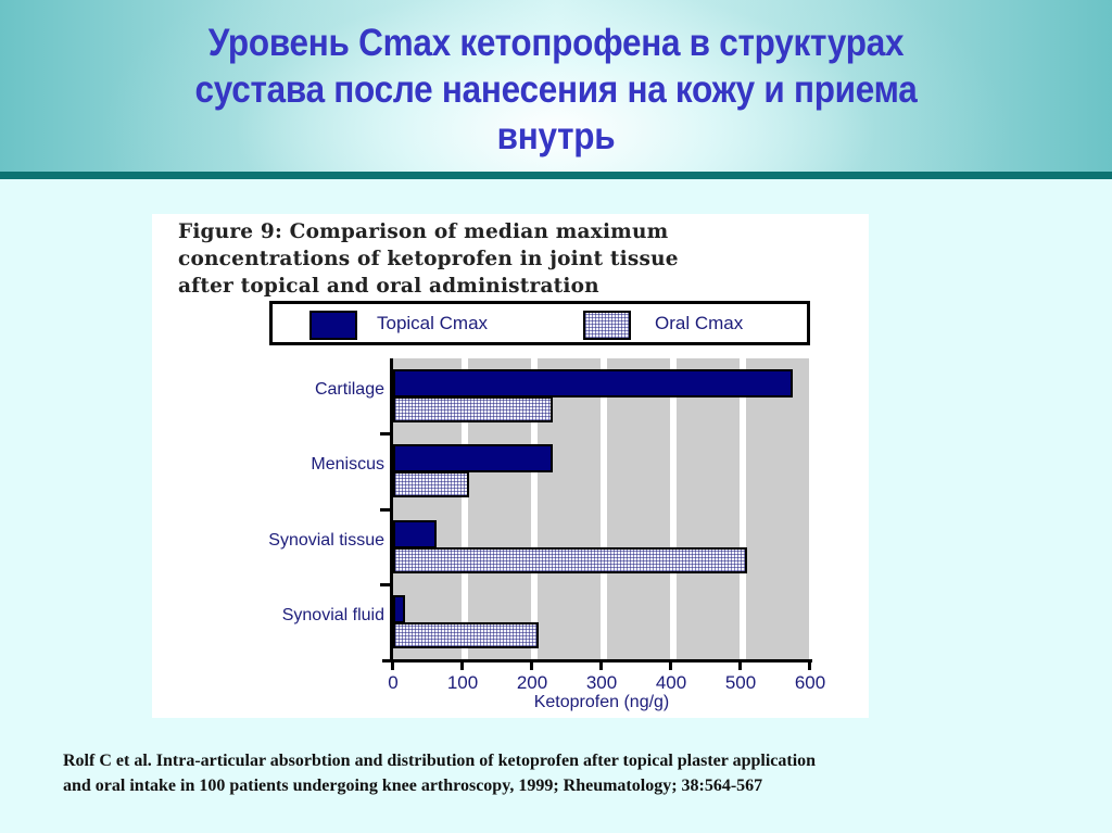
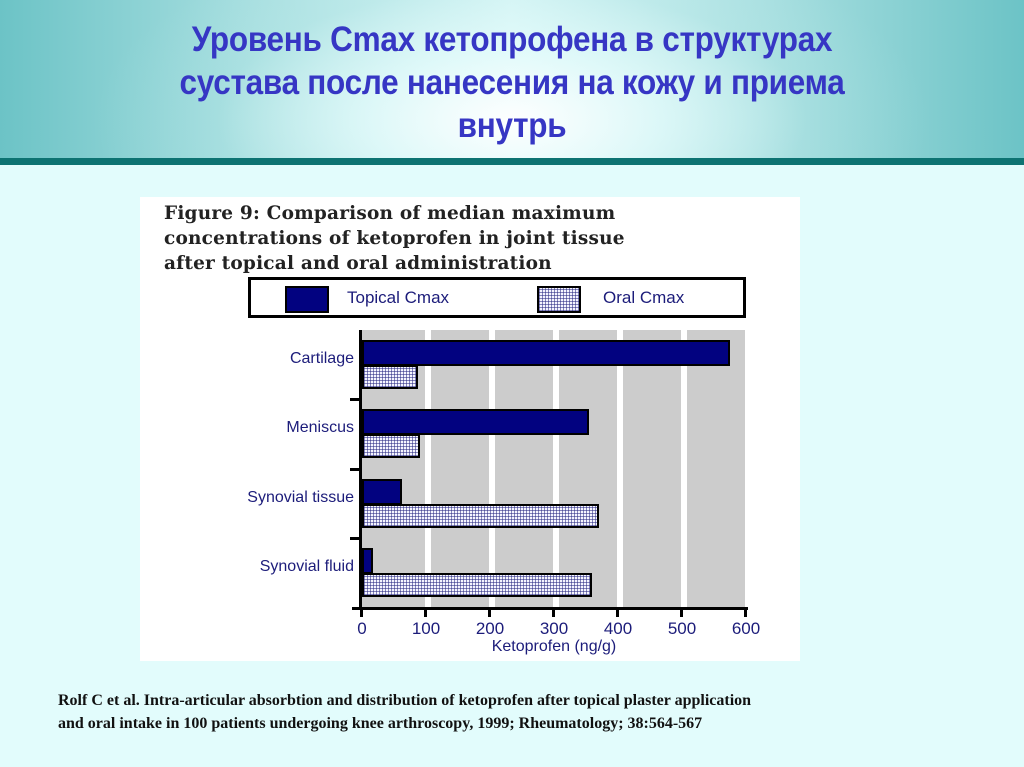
Oral Cmax/Cartilage: 230 -> 90
Topical Cmax/Meniscus: 230 -> 360
Oral Cmax/Meniscus: 110 -> 90
Oral Cmax/Synovial tissue: 510 -> 370
Oral Cmax/Synovial fluid: 210 -> 360
